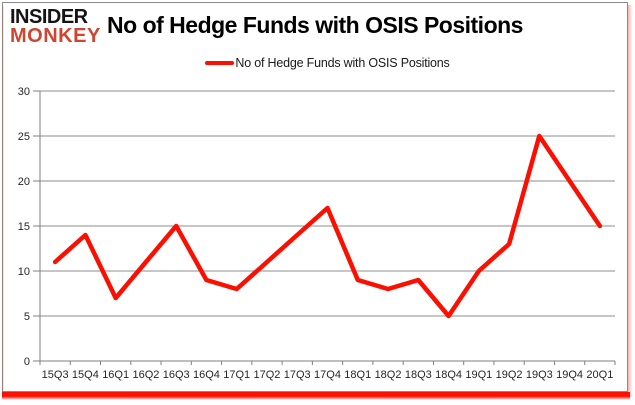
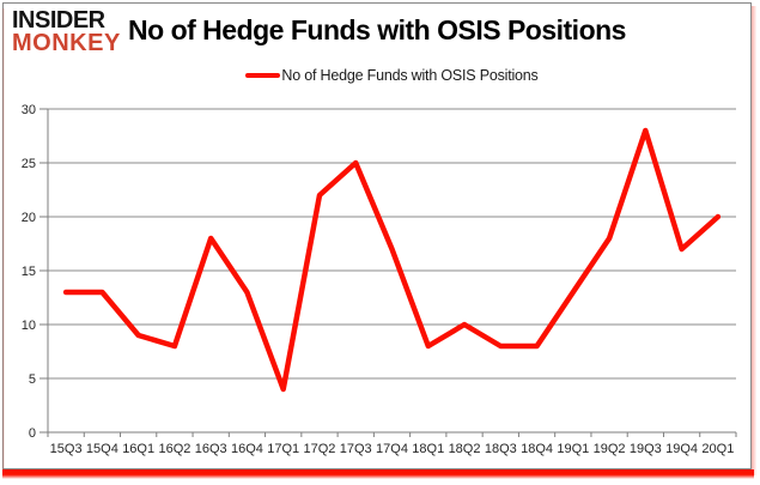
15Q3: 11 -> 13
15Q4: 14 -> 13
16Q1: 7 -> 9
16Q2: 11 -> 8
16Q3: 15 -> 18
16Q4: 9 -> 13
17Q1: 8 -> 4
17Q2: 11 -> 22
17Q3: 14 -> 25
18Q1: 9 -> 8
18Q2: 8 -> 10
18Q3: 9 -> 8
18Q4: 5 -> 8
19Q1: 10 -> 13
19Q2: 13 -> 18
19Q3: 25 -> 28
19Q4: 20 -> 17
20Q1: 15 -> 20
